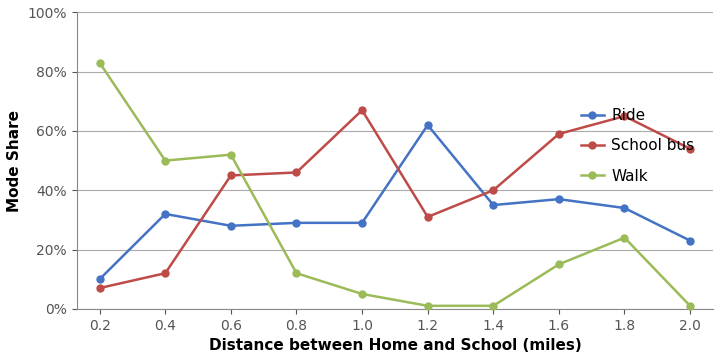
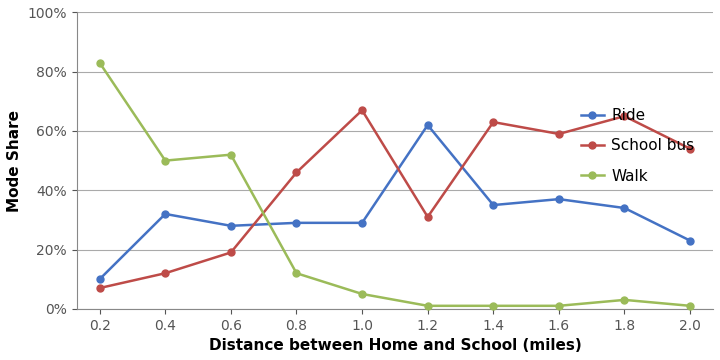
School bus/0.6: 45% -> 19%
School bus/1.4: 40% -> 63%
Walk/1.6: 15% -> 1%
Walk/1.8: 24% -> 3%
